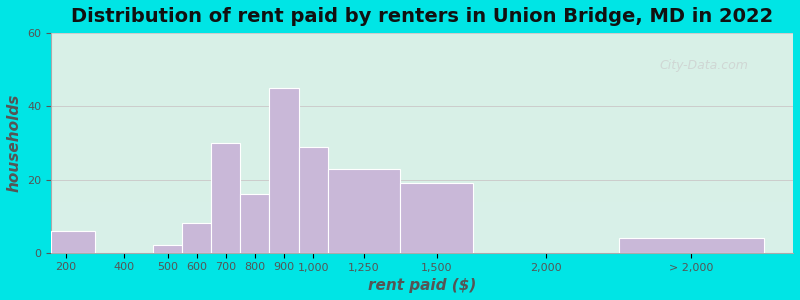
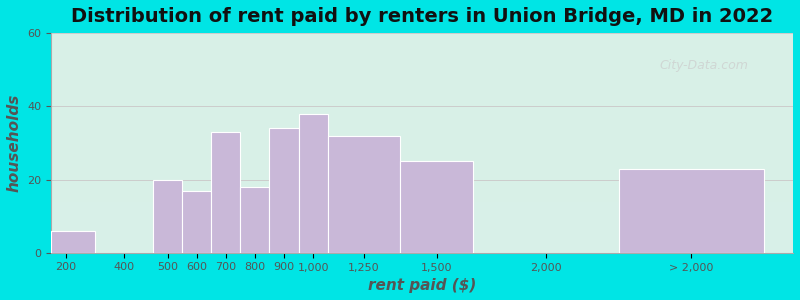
500: 2 -> 20
600: 8 -> 17
700: 30 -> 33
800: 16 -> 18
900: 45 -> 34
1,000: 29 -> 38
1,250: 23 -> 32
1,500: 19 -> 25
> 2,000: 4 -> 23
